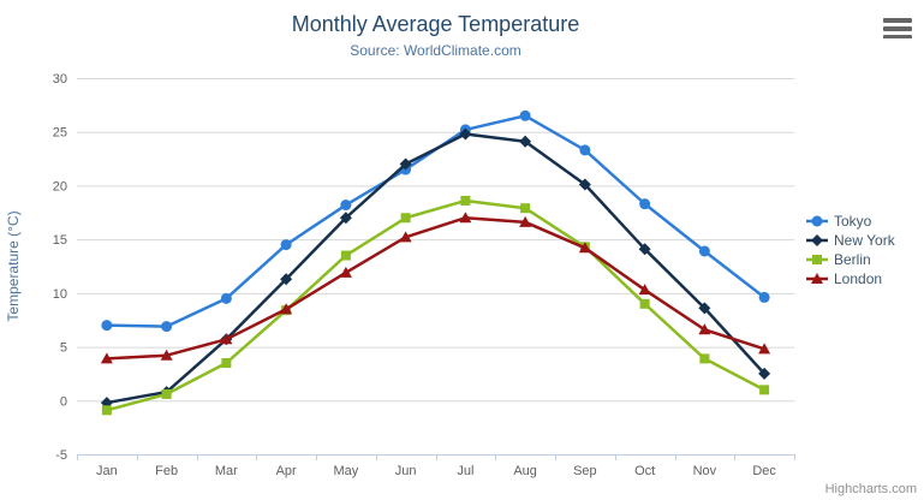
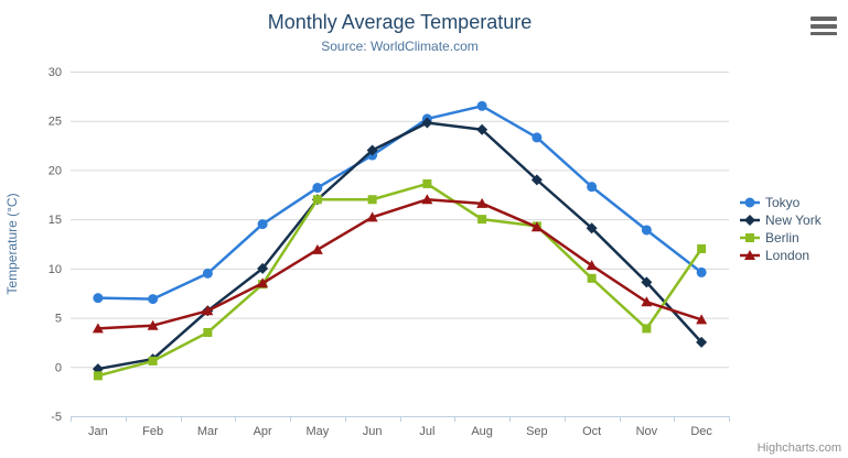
New York/Apr: 11 -> 10
Berlin/May: 14 -> 17
Berlin/Aug: 18 -> 15
New York/Sep: 20 -> 19
Berlin/Dec: 1 -> 12
